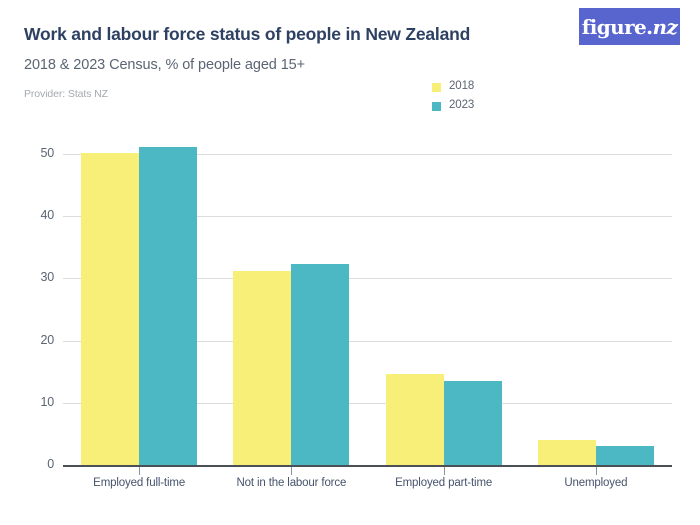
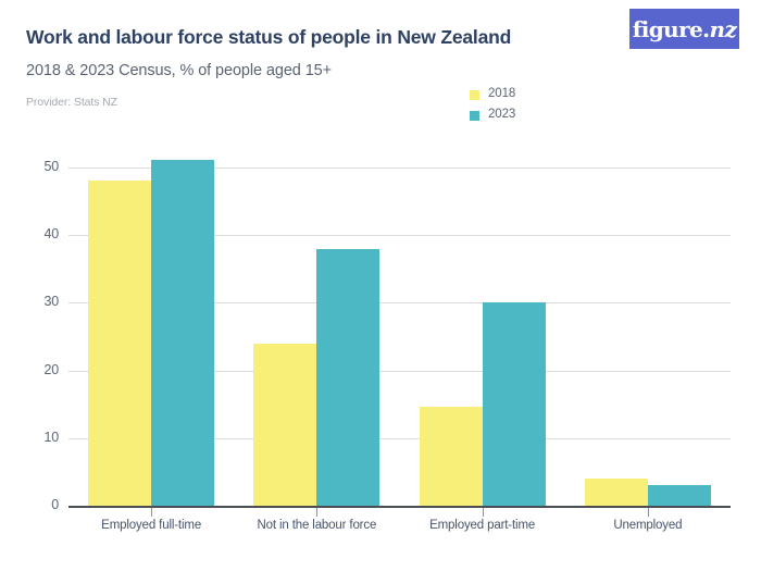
2018/Employed full-time: 50 -> 48
2018/Not in the labour force: 31 -> 24
2023/Not in the labour force: 32 -> 38
2023/Employed part-time: 14 -> 30
